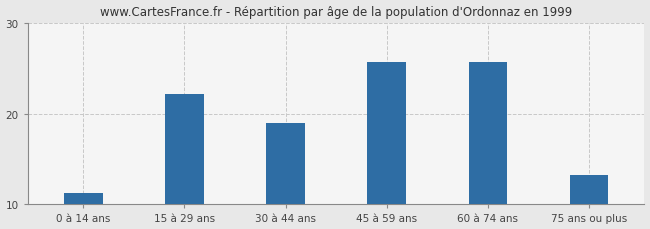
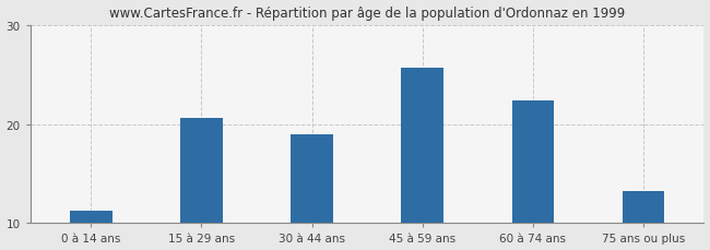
15 à 29 ans: 22.2 -> 20.6
60 à 74 ans: 25.7 -> 22.4
